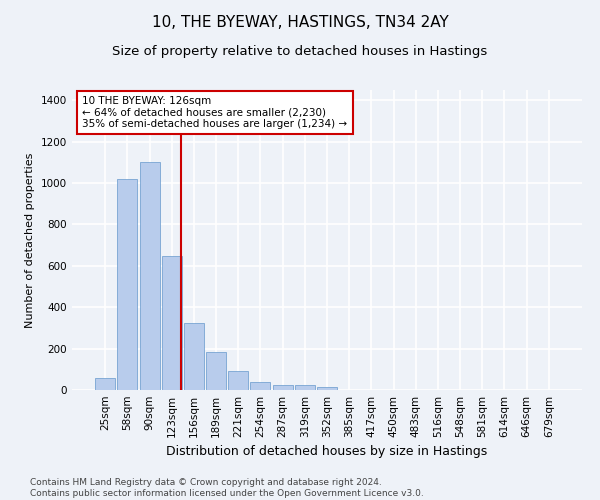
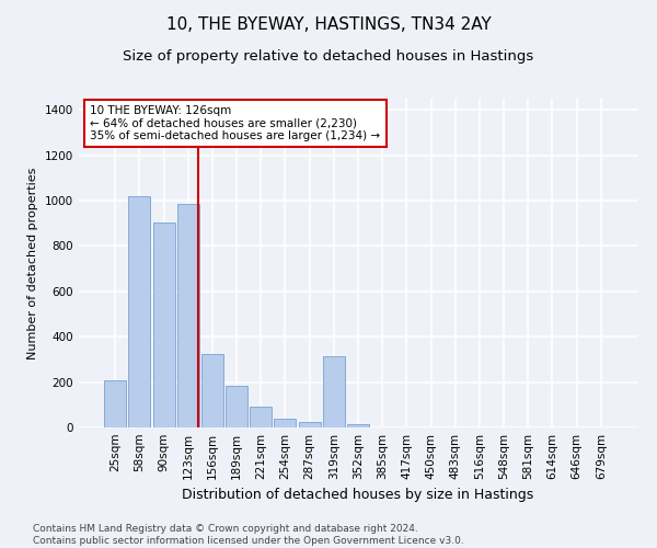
25sqm: 60 -> 210
90sqm: 1100 -> 905
123sqm: 650 -> 985
319sqm: 22 -> 315
